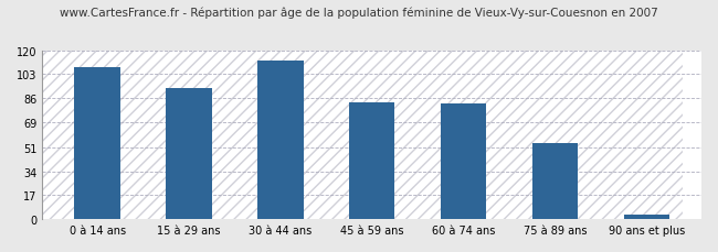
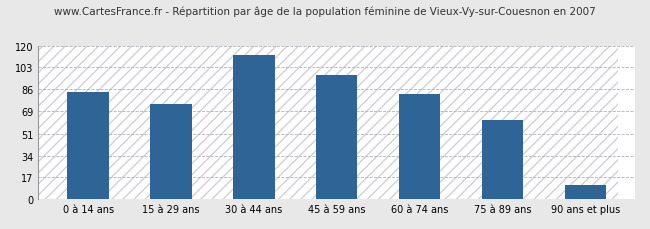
0 à 14 ans: 108 -> 84
15 à 29 ans: 93 -> 74
45 à 59 ans: 83 -> 97
75 à 89 ans: 54 -> 62
90 ans et plus: 3 -> 11
